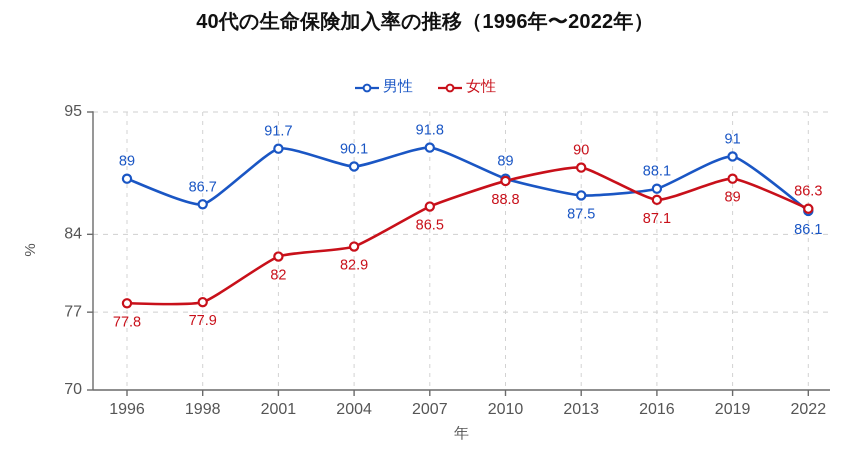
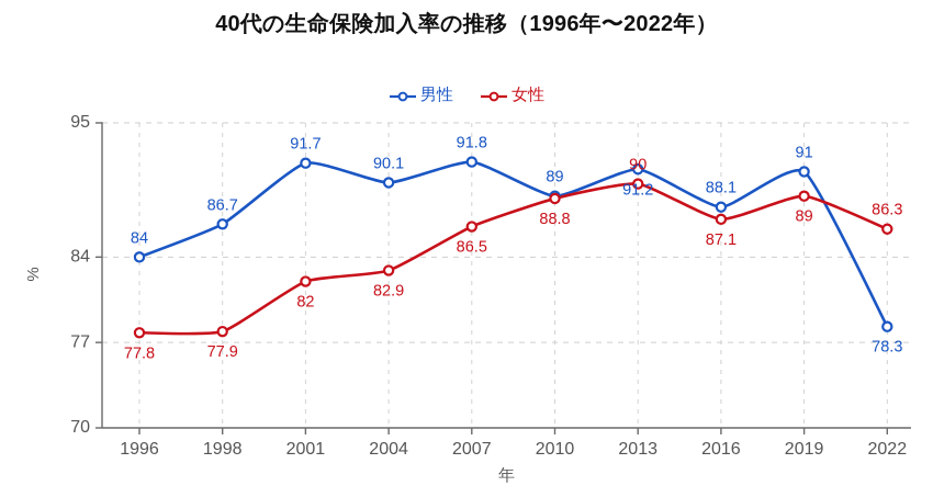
男性/1996: 89 -> 84
男性/2013: 87.5 -> 91.2
男性/2022: 86.1 -> 78.3
